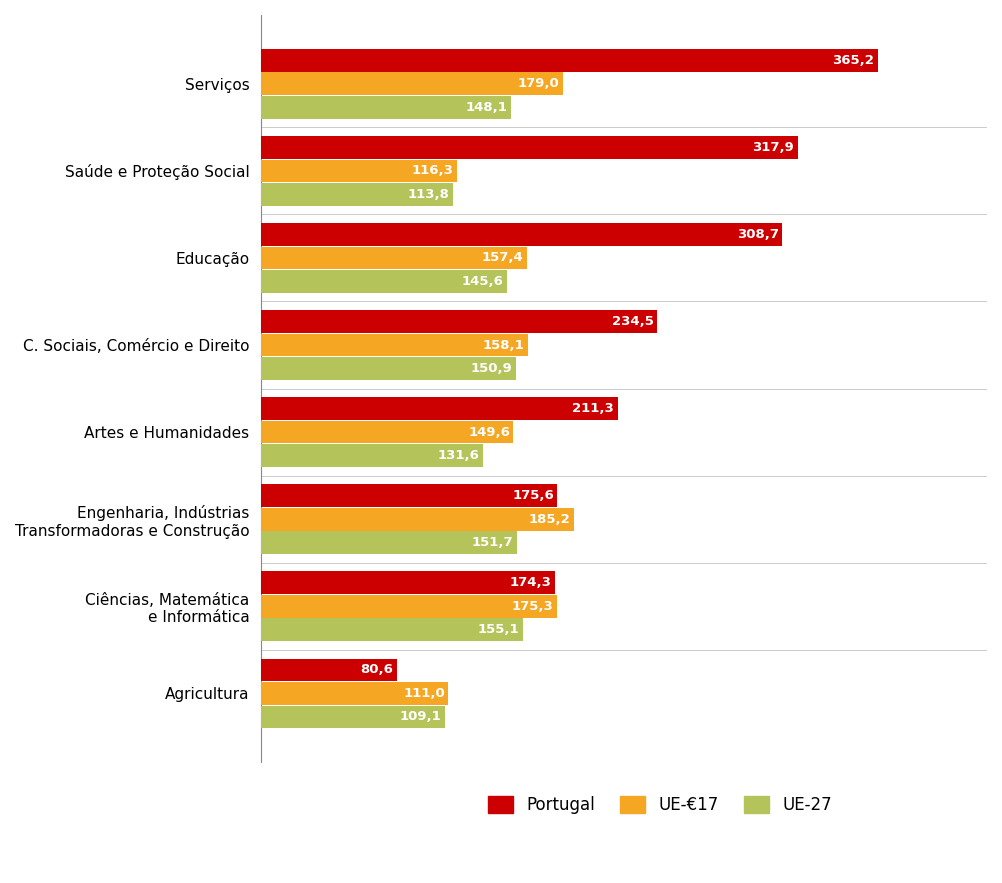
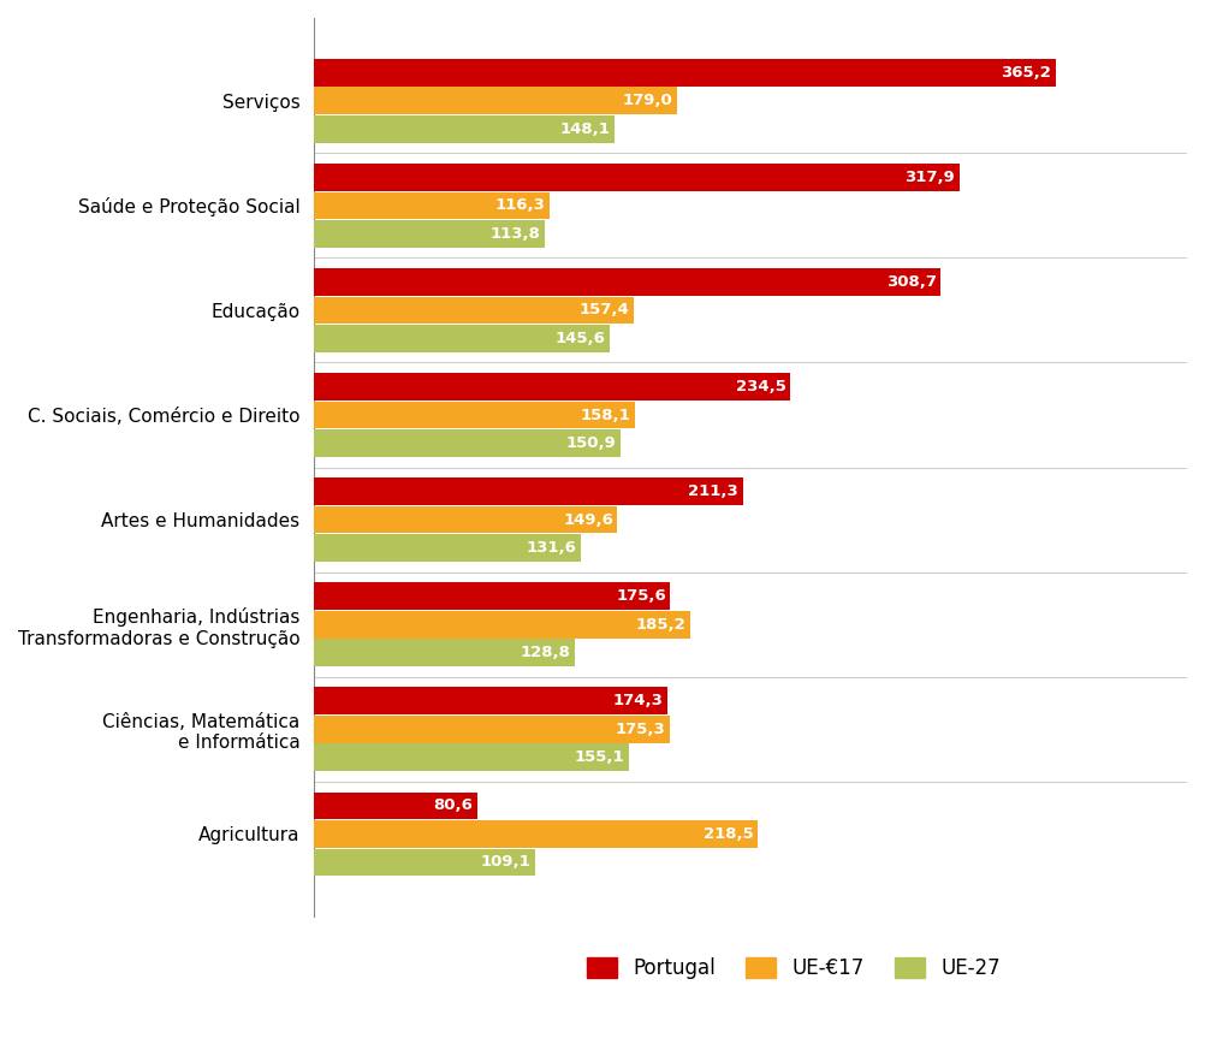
UE-27/Engenharia, Indústrias Transformadoras e Construção: 151,7 -> 128,8
UE-€17/Agricultura: 111,0 -> 218,5
